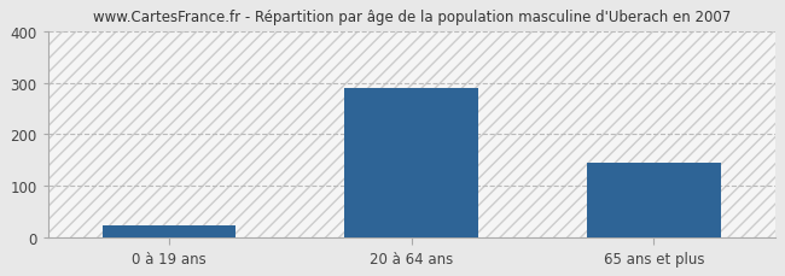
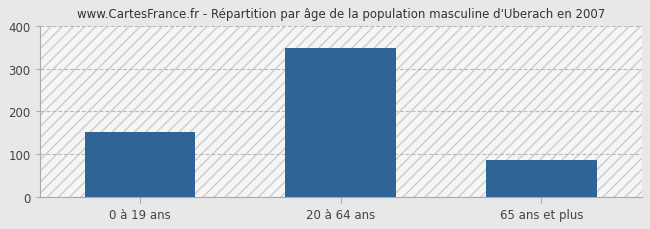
0 à 19 ans: 25 -> 152
20 à 64 ans: 290 -> 348
65 ans et plus: 145 -> 88
